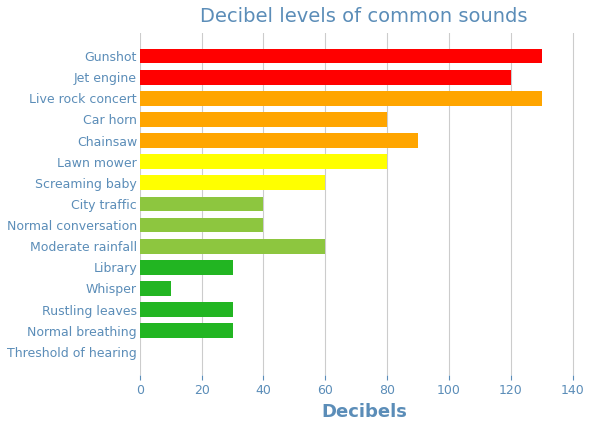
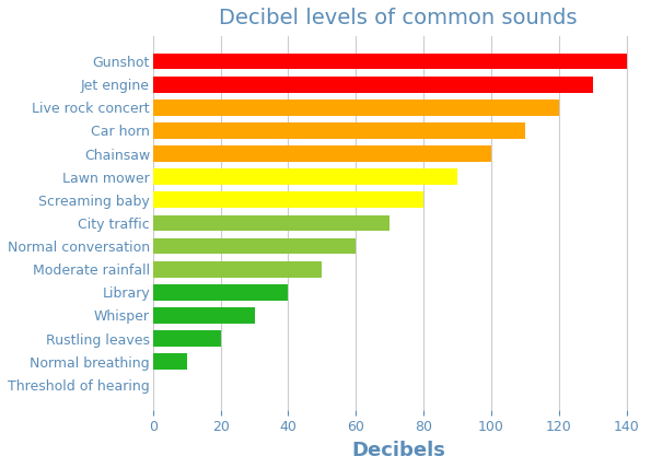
Gunshot: 130 -> 140
Jet engine: 120 -> 130
Live rock concert: 130 -> 120
Car horn: 80 -> 110
Chainsaw: 90 -> 100
Lawn mower: 80 -> 90
Screaming baby: 60 -> 80
City traffic: 40 -> 70
Normal conversation: 40 -> 60
Moderate rainfall: 60 -> 50
Library: 30 -> 40
Whisper: 10 -> 30
Rustling leaves: 30 -> 20
Normal breathing: 30 -> 10
